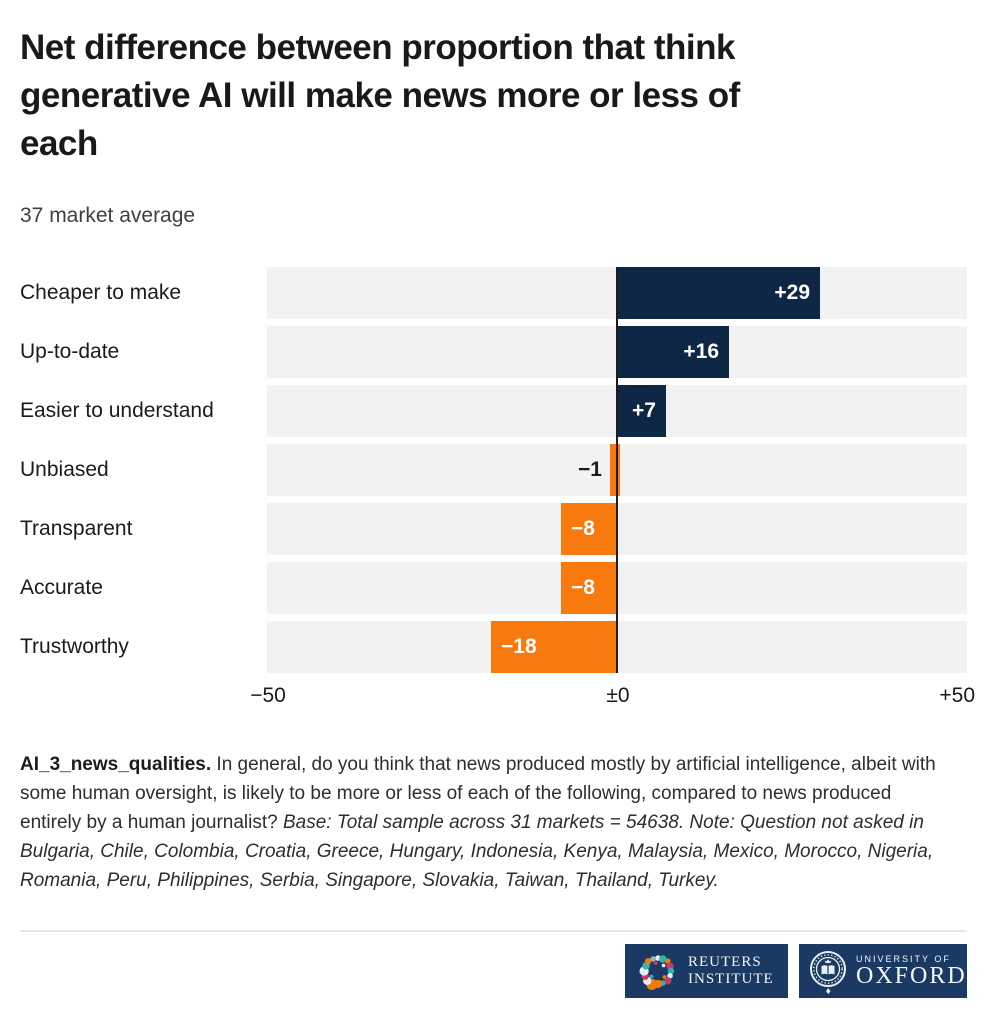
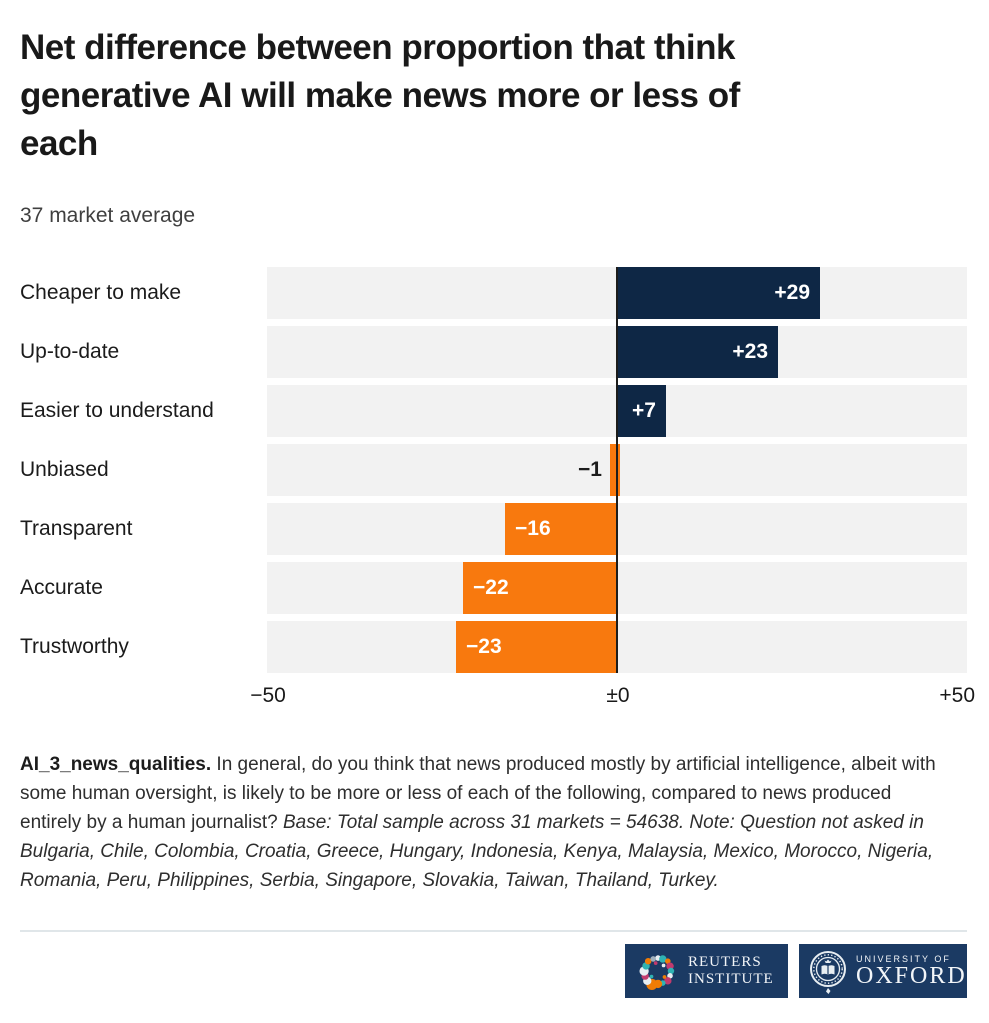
Up-to-date: +16 -> +23
Transparent: −8 -> −16
Accurate: −8 -> −22
Trustworthy: −18 -> −23
